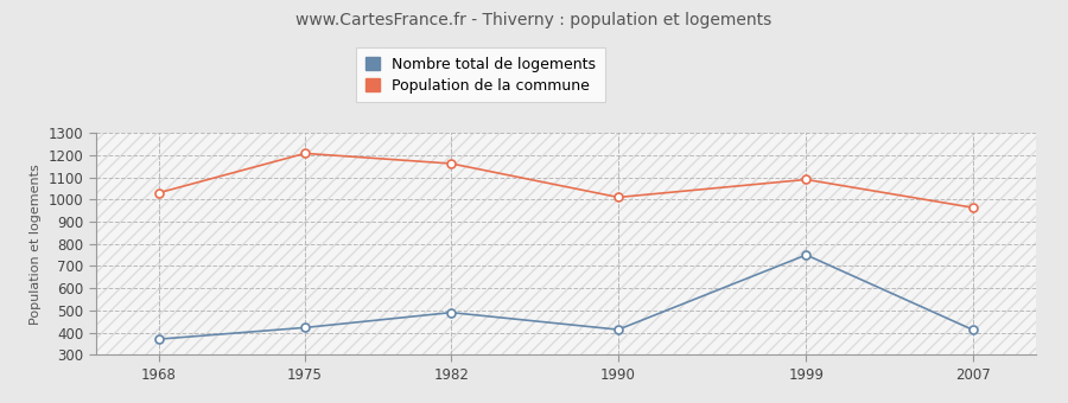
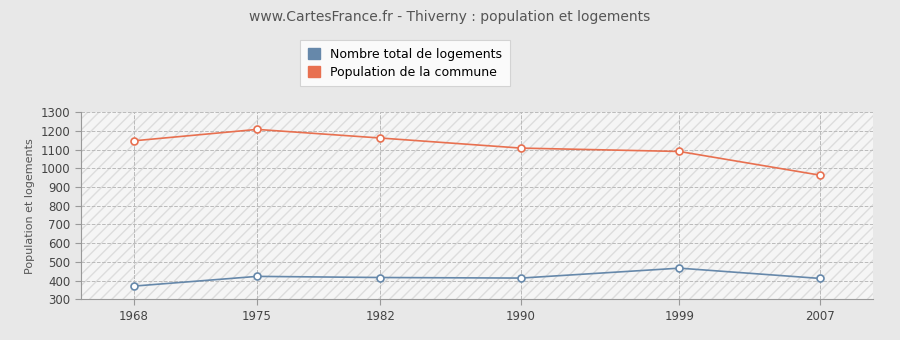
Population de la commune/1968: 1030 -> 1150
Nombre total de logements/1982: 490 -> 420
Population de la commune/1990: 1010 -> 1110
Nombre total de logements/1999: 750 -> 470
